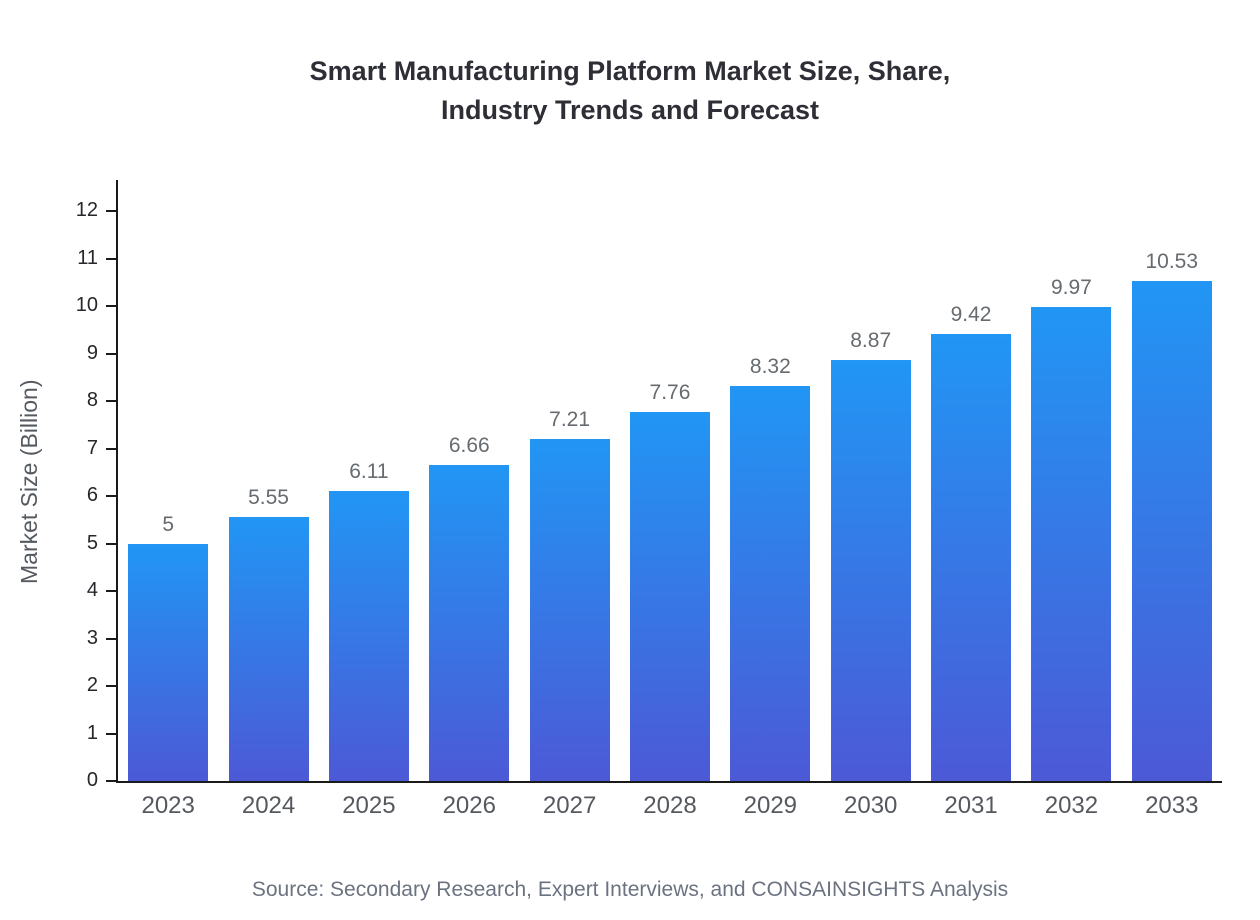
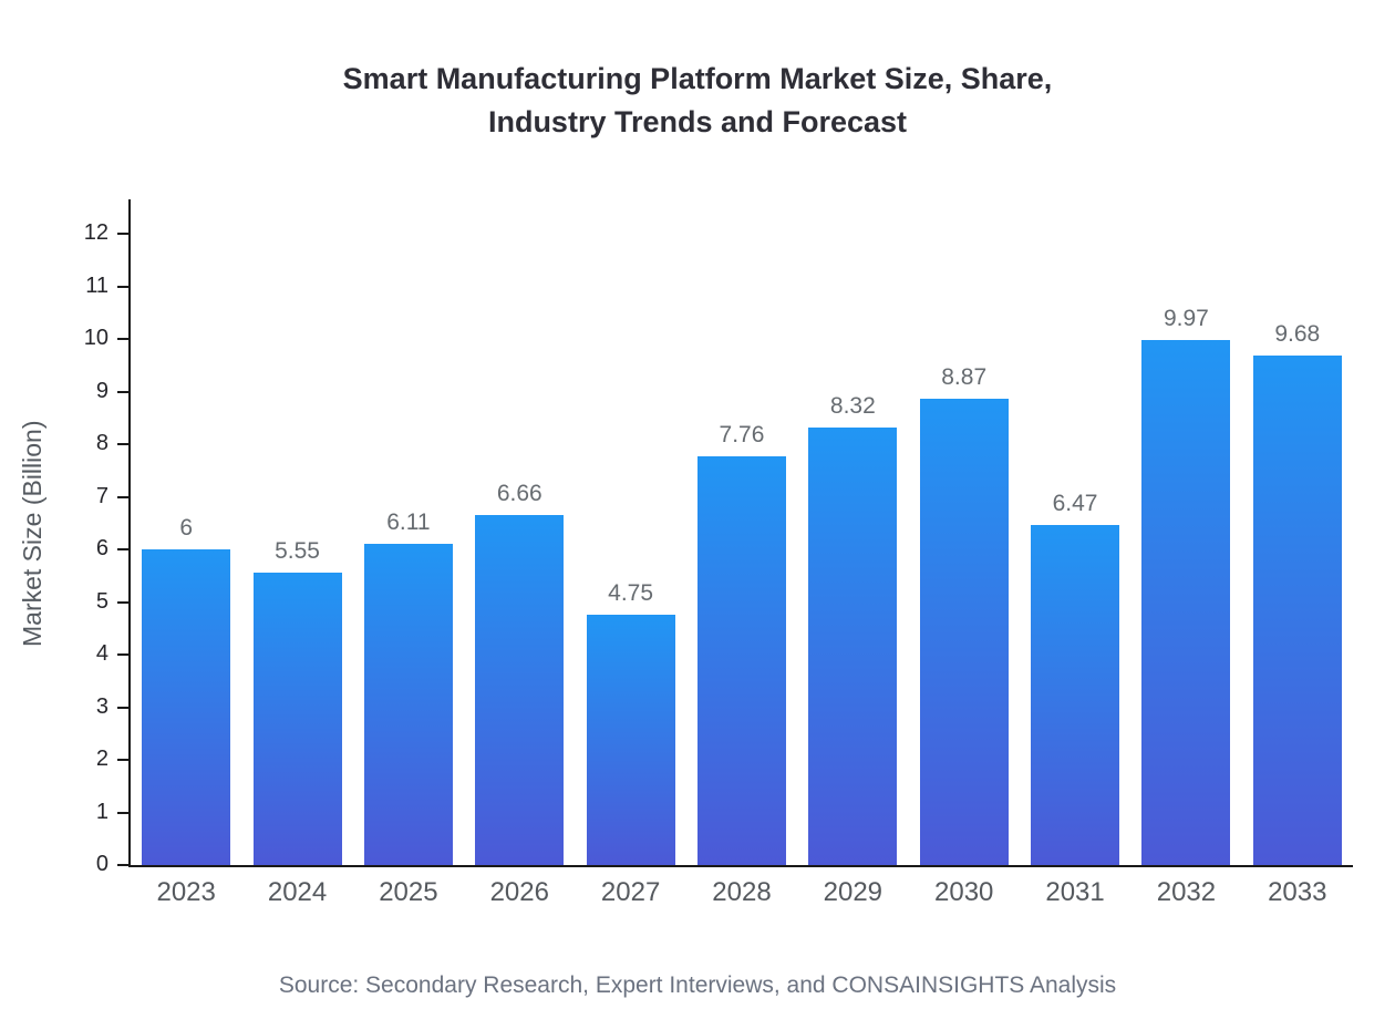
2023: 5 -> 6
2027: 7.21 -> 4.75
2031: 9.42 -> 6.47
2033: 10.53 -> 9.68
